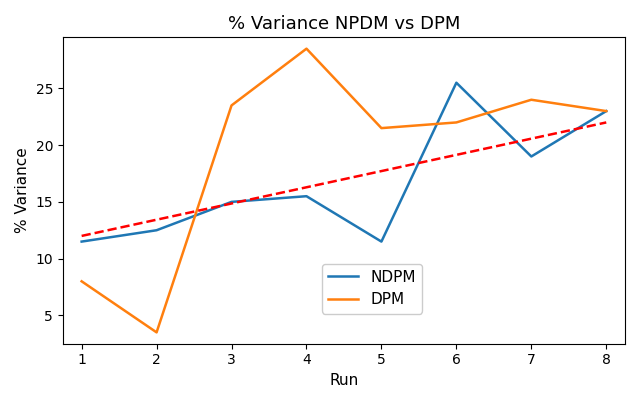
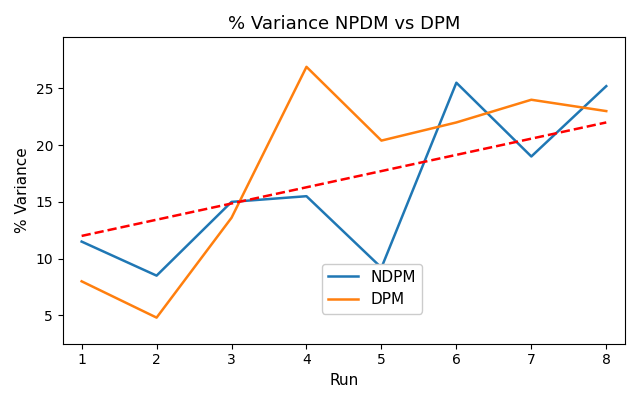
NDPM/2: 12.5 -> 8.5
DPM/2: 3.5 -> 4.8
DPM/3: 23.5 -> 13.6
DPM/4: 28.5 -> 26.9
NDPM/5: 11.5 -> 9.2
DPM/5: 21.5 -> 20.4
NDPM/8: 23.0 -> 25.2
